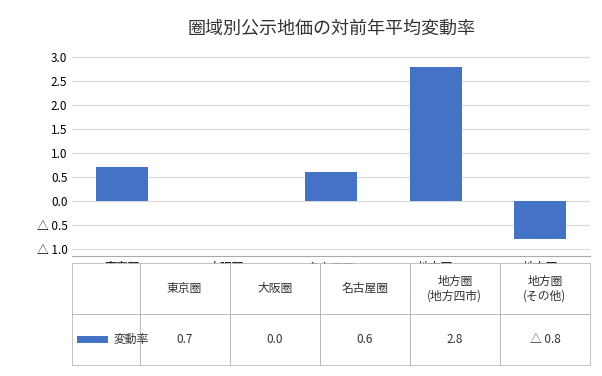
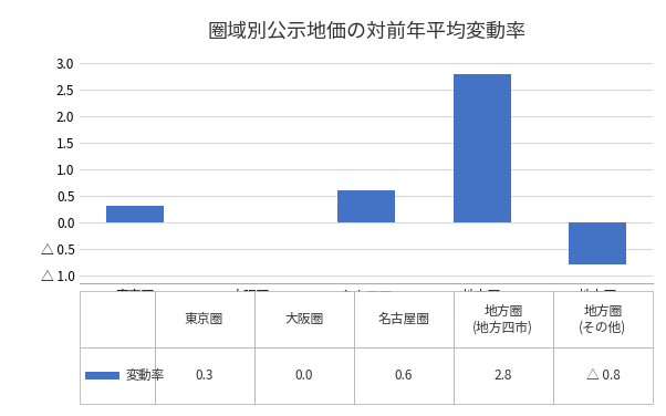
東京圈: 0.7 -> 0.3
